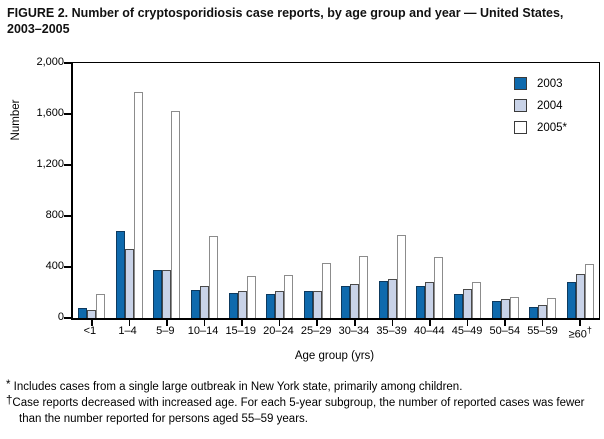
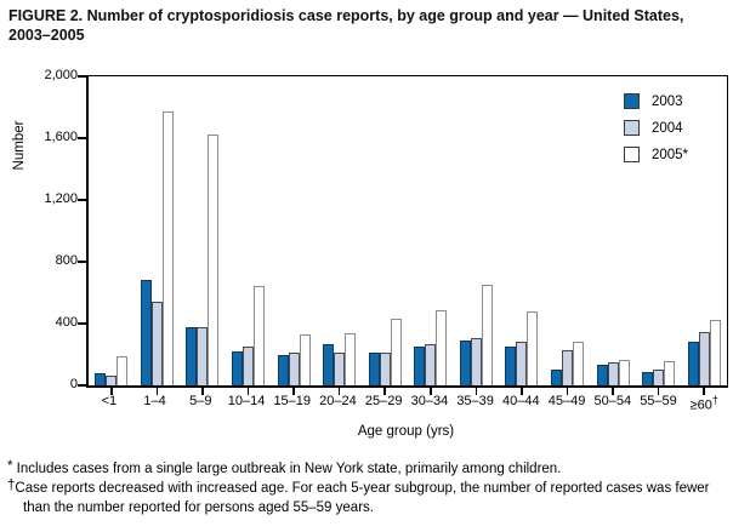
2003/20–24: 190 -> 270
2003/45–49: 190 -> 100
